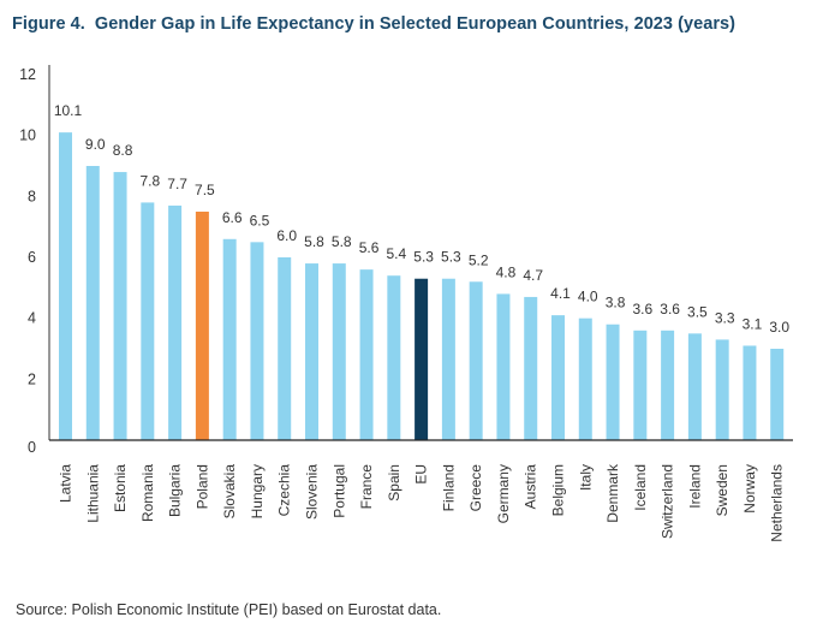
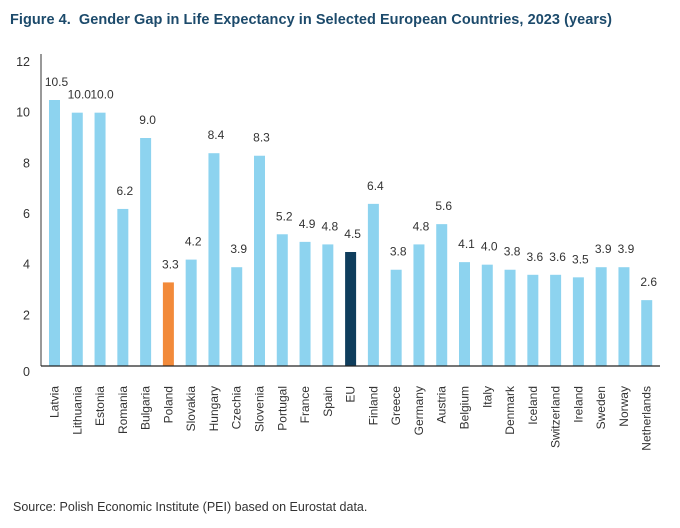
Latvia: 10.1 -> 10.5
Lithuania: 9.0 -> 10.0
Estonia: 8.8 -> 10.0
Romania: 7.8 -> 6.2
Bulgaria: 7.7 -> 9.0
Poland: 7.5 -> 3.3
Slovakia: 6.6 -> 4.2
Hungary: 6.5 -> 8.4
Czechia: 6.0 -> 3.9
Slovenia: 5.8 -> 8.3
Portugal: 5.8 -> 5.2
France: 5.6 -> 4.9
Spain: 5.4 -> 4.8
EU: 5.3 -> 4.5
Finland: 5.3 -> 6.4
Greece: 5.2 -> 3.8
Austria: 4.7 -> 5.6
Sweden: 3.3 -> 3.9
Norway: 3.1 -> 3.9
Netherlands: 3.0 -> 2.6
